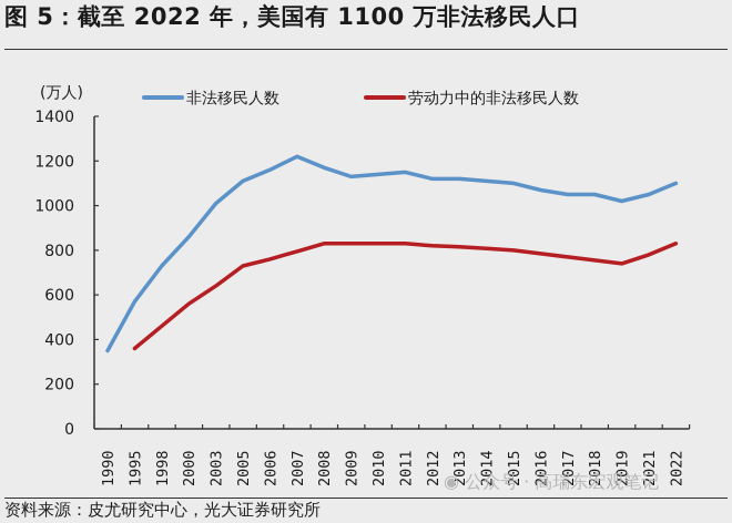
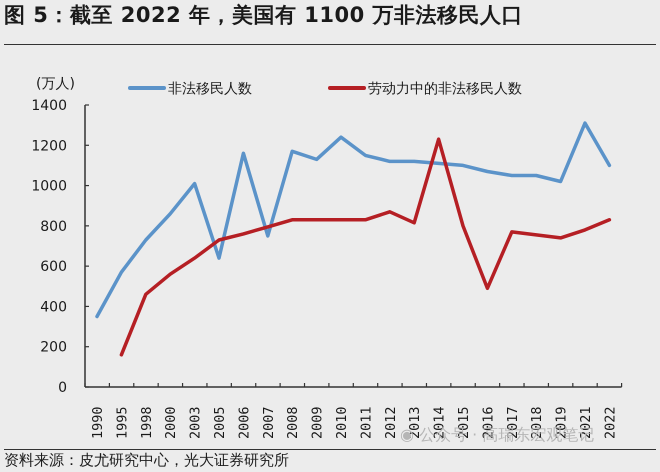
劳动力中的非法移民人数/1995: 360 -> 160
非法移民人数/2005: 1110 -> 640
非法移民人数/2007: 1220 -> 750
非法移民人数/2010: 1140 -> 1240
劳动力中的非法移民人数/2012: 820 -> 870
劳动力中的非法移民人数/2014: 810 -> 1230
劳动力中的非法移民人数/2016: 780 -> 490
非法移民人数/2021: 1050 -> 1310
